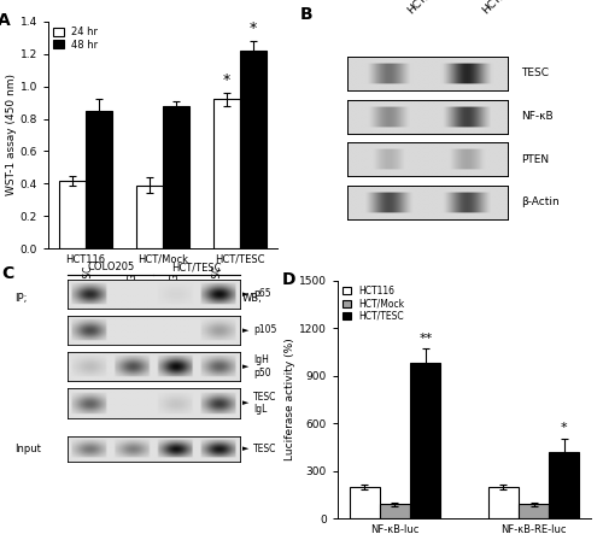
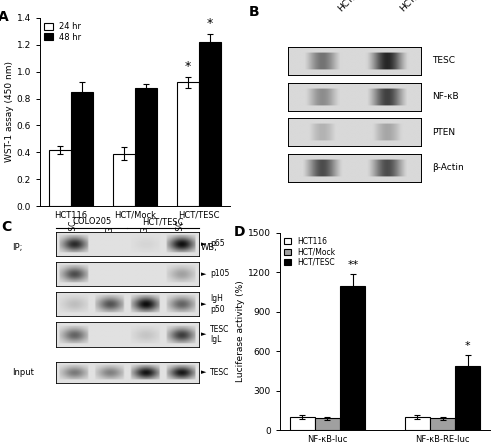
HCT116/NF-κB-luc: 200 -> 100
HCT/TESC/NF-κB-luc: 980 -> 1100
HCT116/NF-κB-RE-luc: 200 -> 100
HCT/TESC/NF-κB-RE-luc: 420 -> 490
